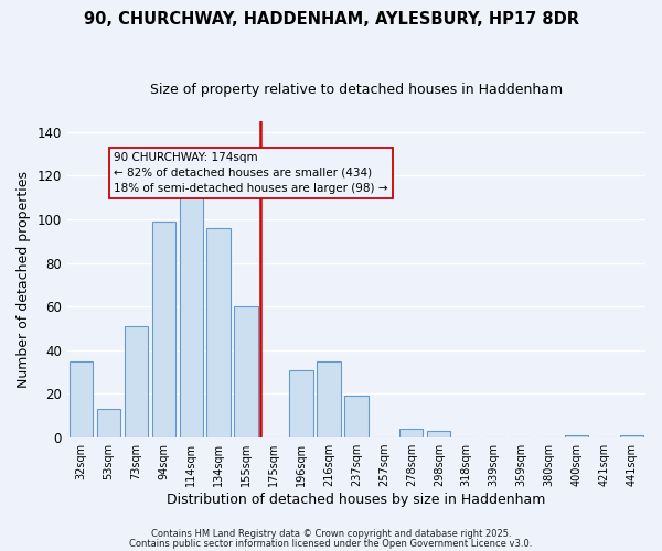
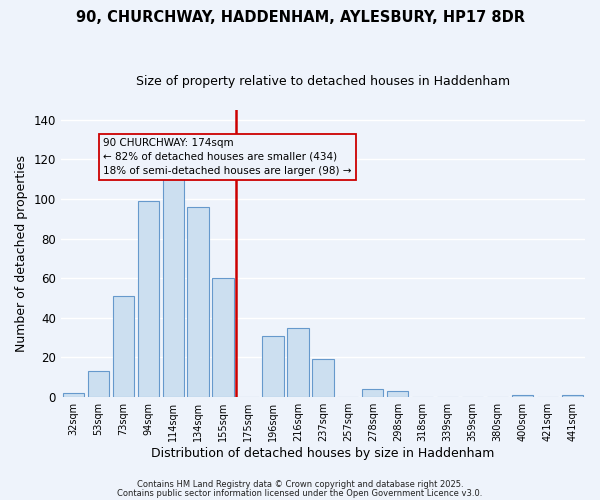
32sqm: 35 -> 2
